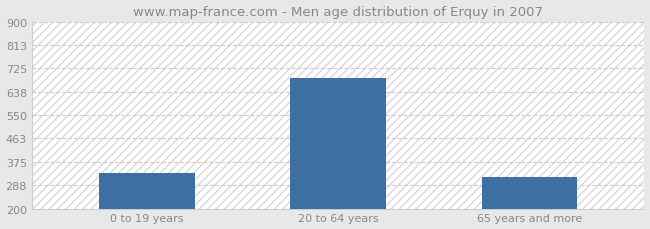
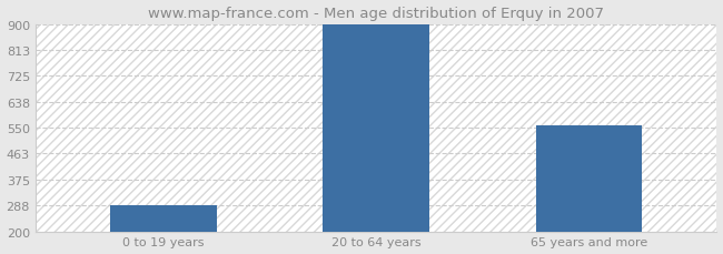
0 to 19 years: 335 -> 288
20 to 64 years: 690 -> 900
65 years and more: 320 -> 557
